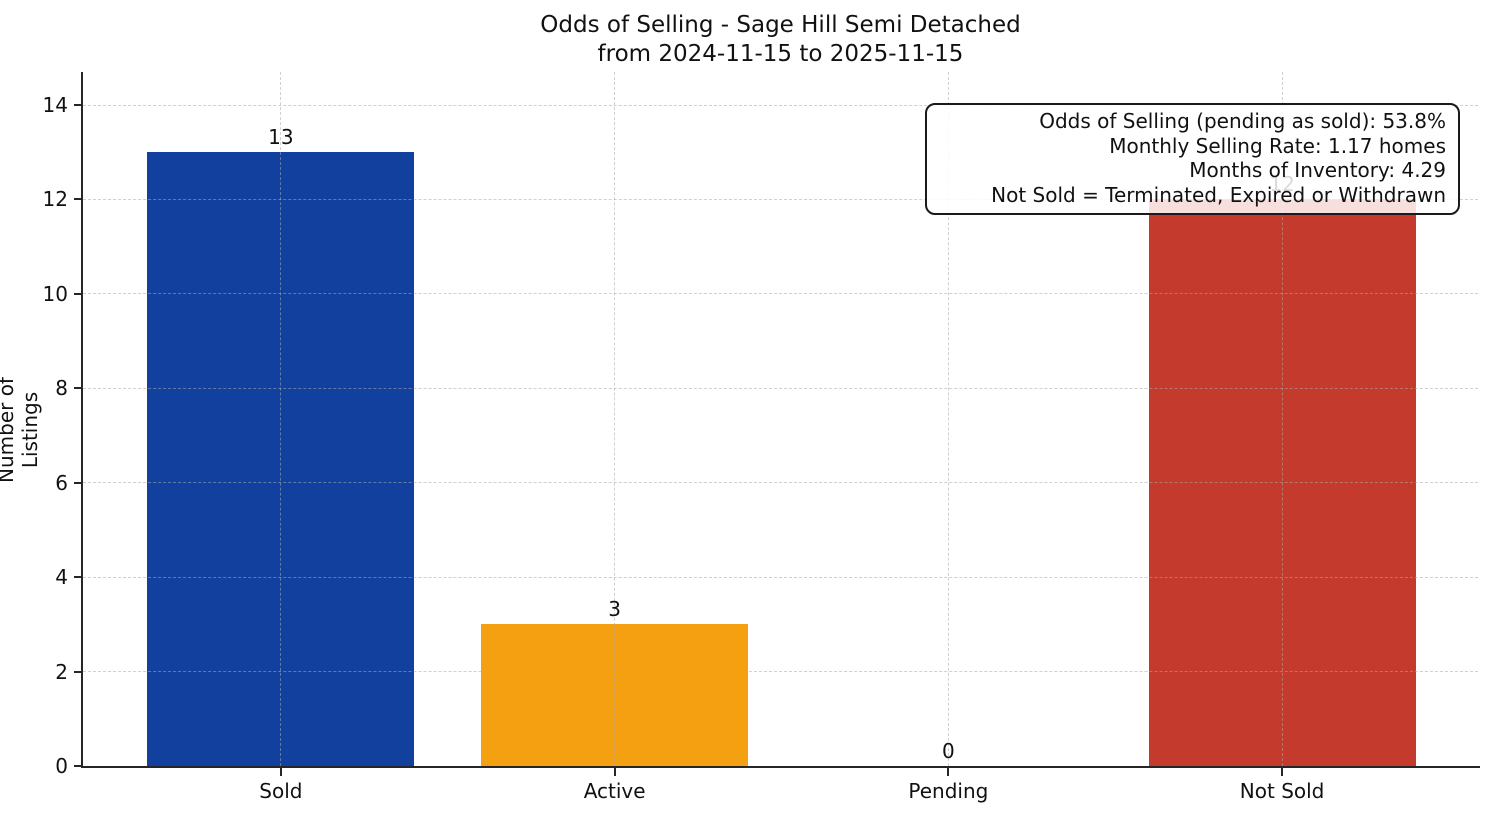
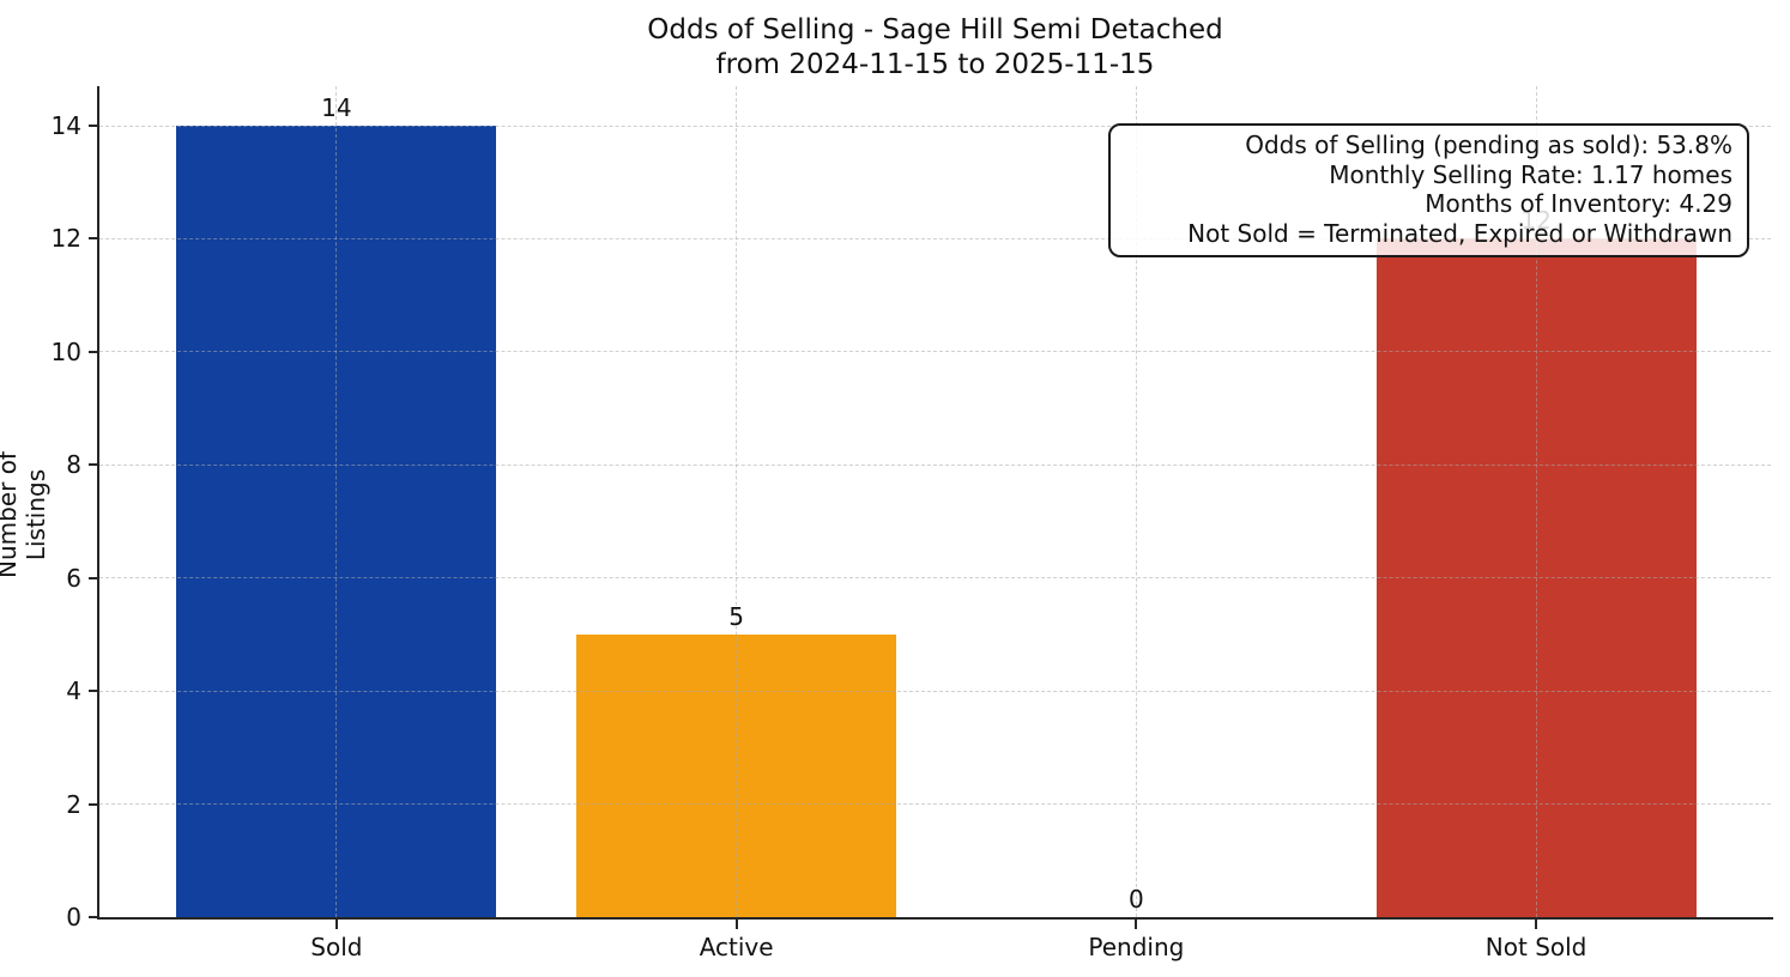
Sold: 13 -> 14
Active: 3 -> 5
